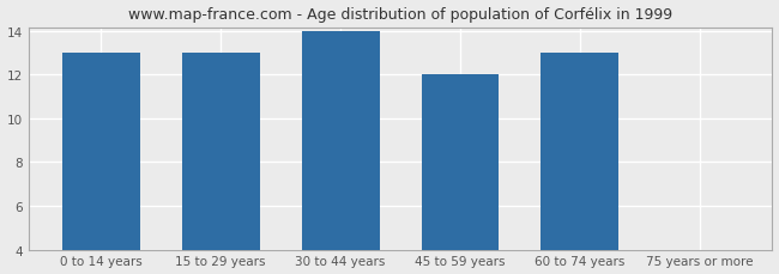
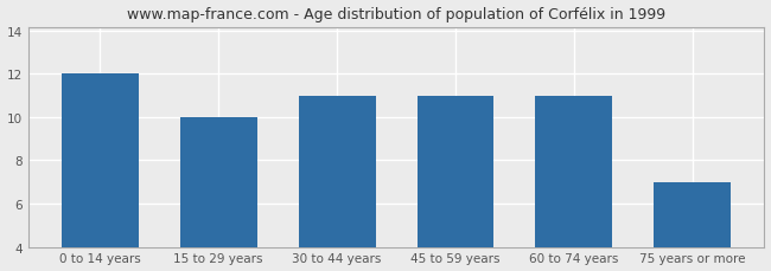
0 to 14 years: 13 -> 12
15 to 29 years: 13 -> 10
30 to 44 years: 14 -> 11
45 to 59 years: 12 -> 11
60 to 74 years: 13 -> 11
75 years or more: 4 -> 7
